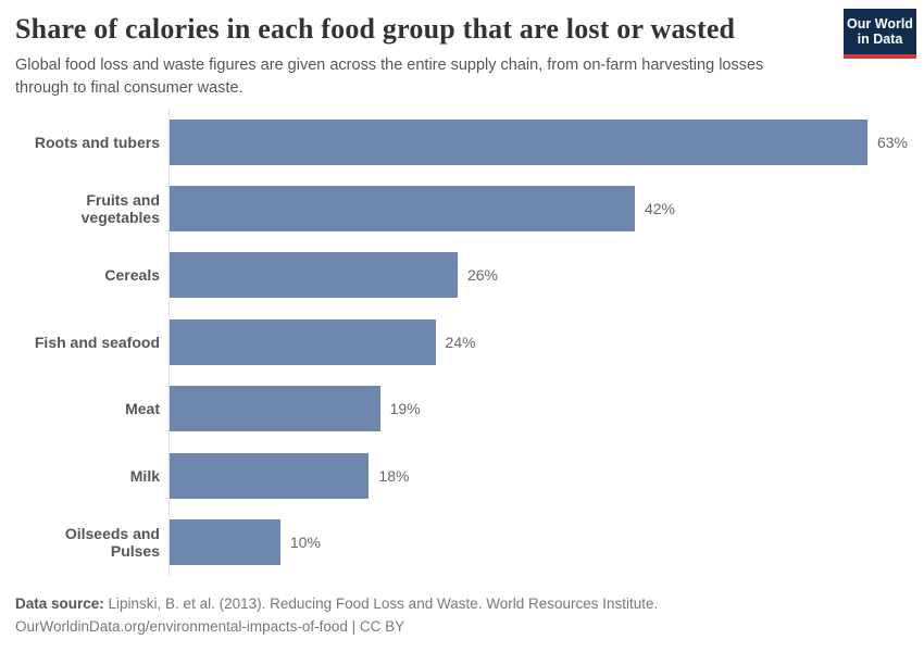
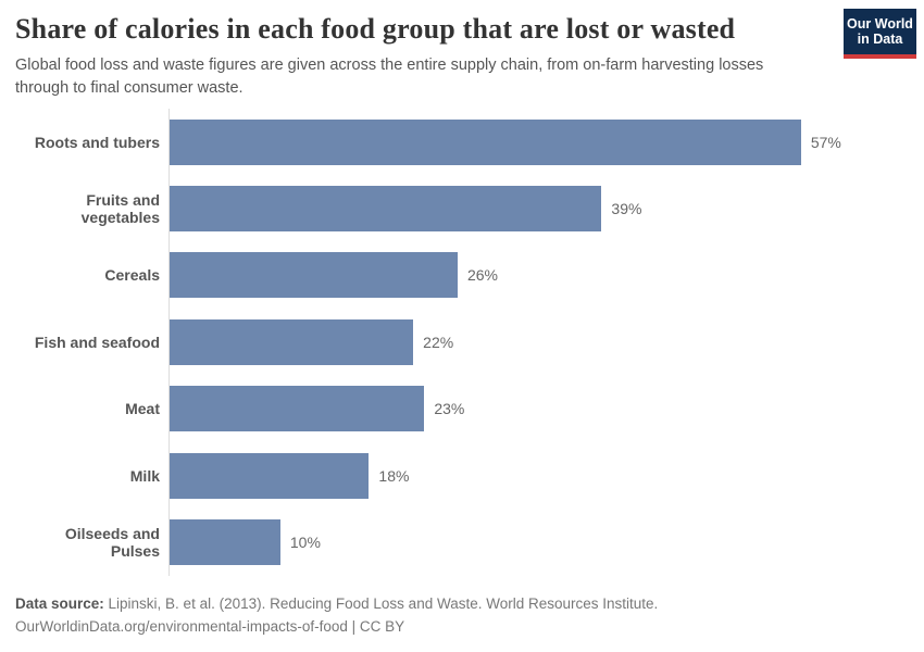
Roots and tubers: 63% -> 57%
Fruits and vegetables: 42% -> 39%
Fish and seafood: 24% -> 22%
Meat: 19% -> 23%
